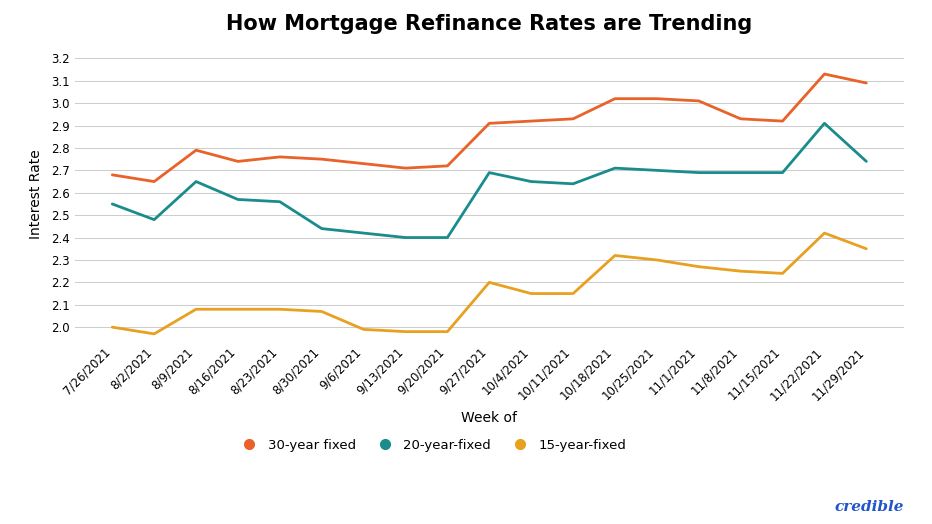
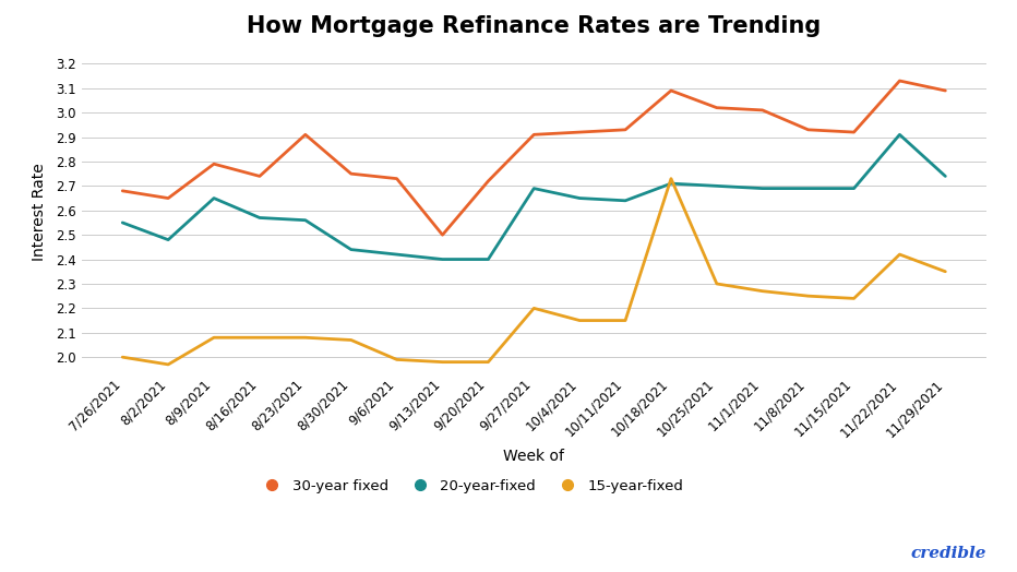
30-year fixed/8/23/2021: 2.76 -> 2.91
30-year fixed/9/13/2021: 2.71 -> 2.50
30-year fixed/10/18/2021: 3.02 -> 3.09
15-year-fixed/10/18/2021: 2.32 -> 2.73
